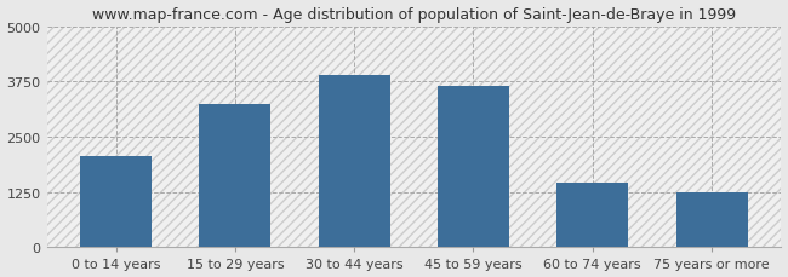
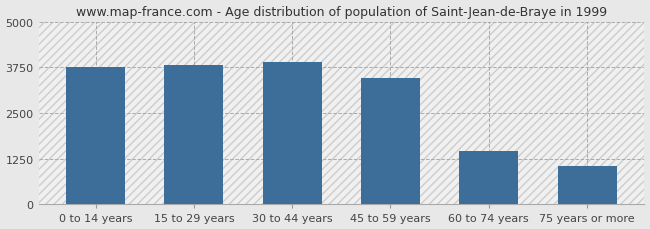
0 to 14 years: 2050 -> 3760
15 to 29 years: 3250 -> 3810
45 to 59 years: 3650 -> 3450
75 years or more: 1250 -> 1050
